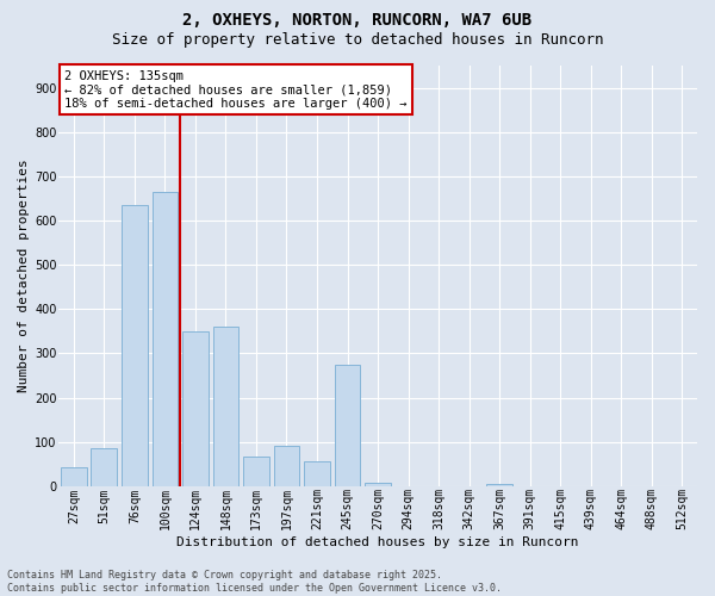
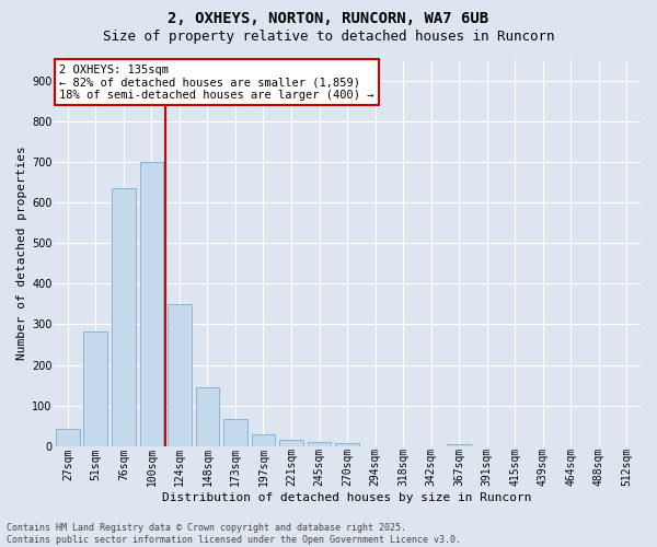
51sqm: 85 -> 283
100sqm: 665 -> 700
148sqm: 360 -> 145
197sqm: 90 -> 28
221sqm: 55 -> 15
245sqm: 275 -> 10
